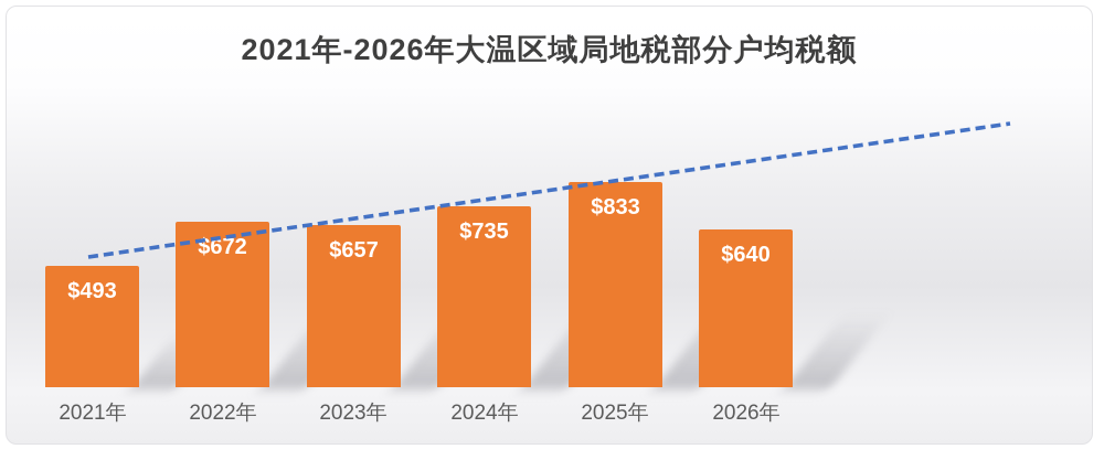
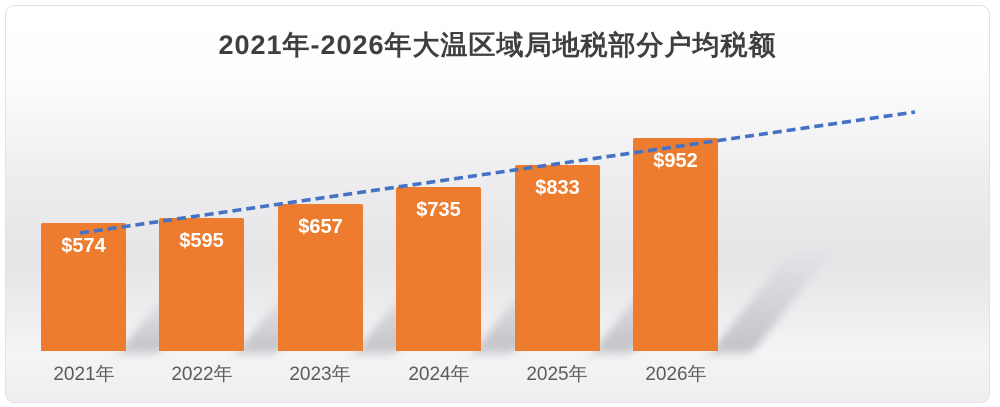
2021年: $493 -> $574
2022年: $672 -> $595
2026年: $640 -> $952
